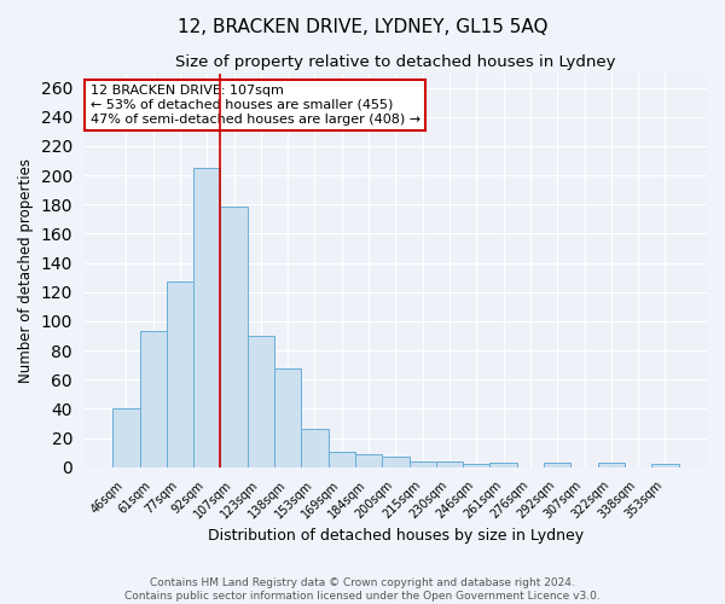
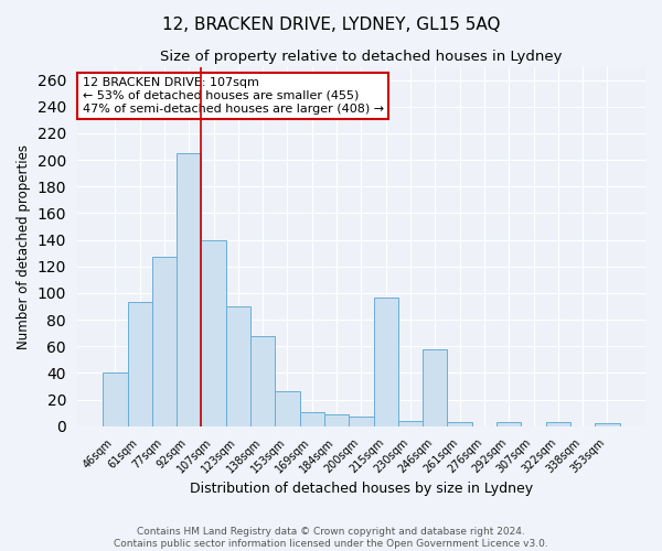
107sqm: 179 -> 140
215sqm: 4 -> 97
246sqm: 2 -> 58
